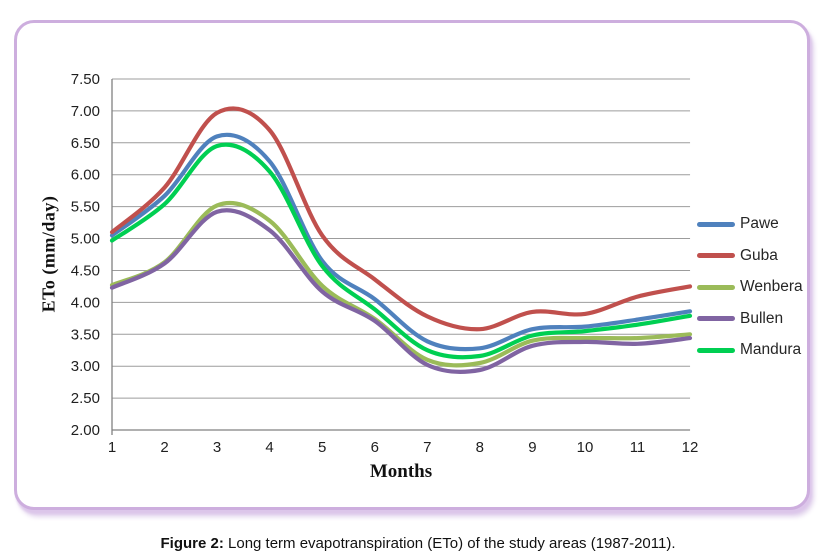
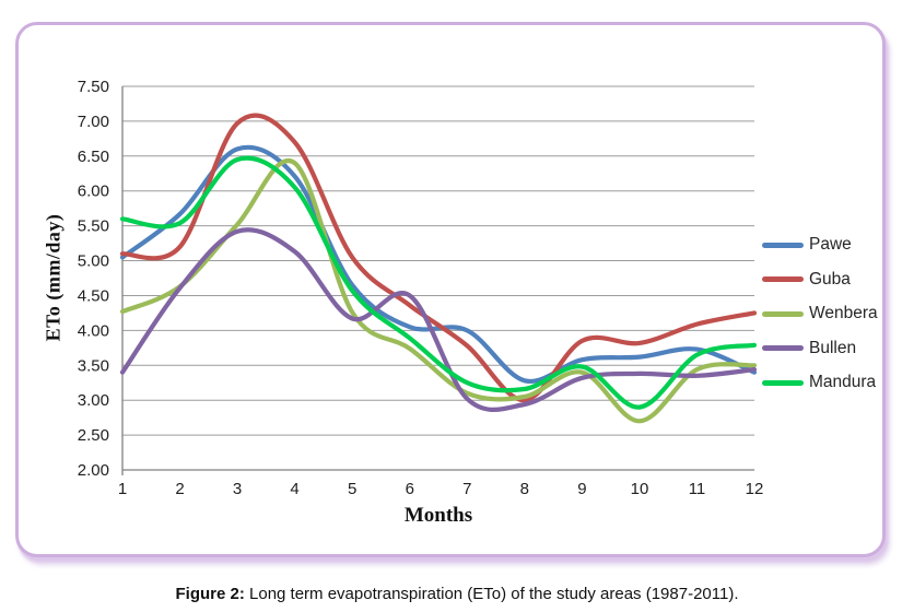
Bullen/1: 4.2 -> 3.4
Mandura/1: 5.0 -> 5.6
Guba/2: 5.8 -> 5.2
Wenbera/4: 5.3 -> 6.4
Bullen/6: 3.7 -> 4.5
Pawe/7: 3.4 -> 4.0
Guba/8: 3.6 -> 3.0
Wenbera/10: 3.4 -> 2.7
Mandura/10: 3.5 -> 2.9
Pawe/12: 3.9 -> 3.4
